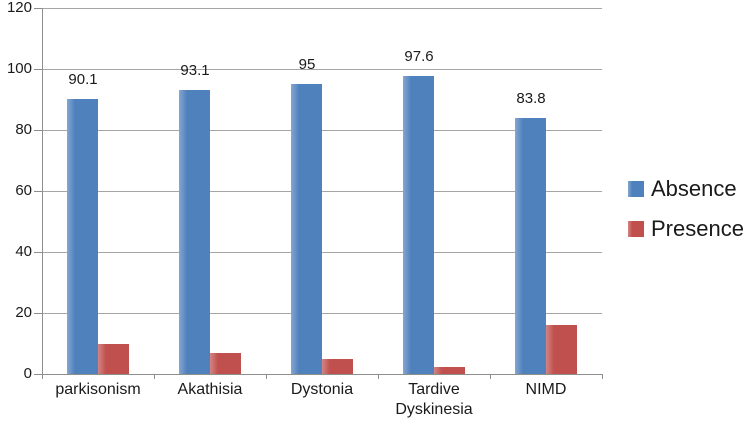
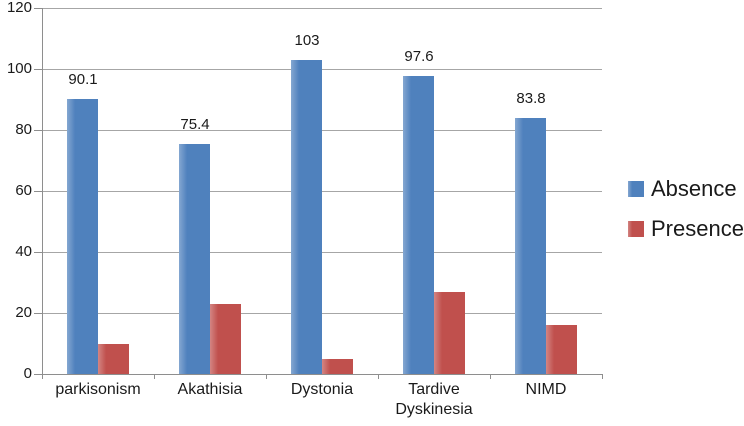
Absence/Akathisia: 93.1 -> 75.4
Presence/Akathisia: 7 -> 23
Absence/Dystonia: 95 -> 103
Presence/Tardive Dyskinesia: 2 -> 27
